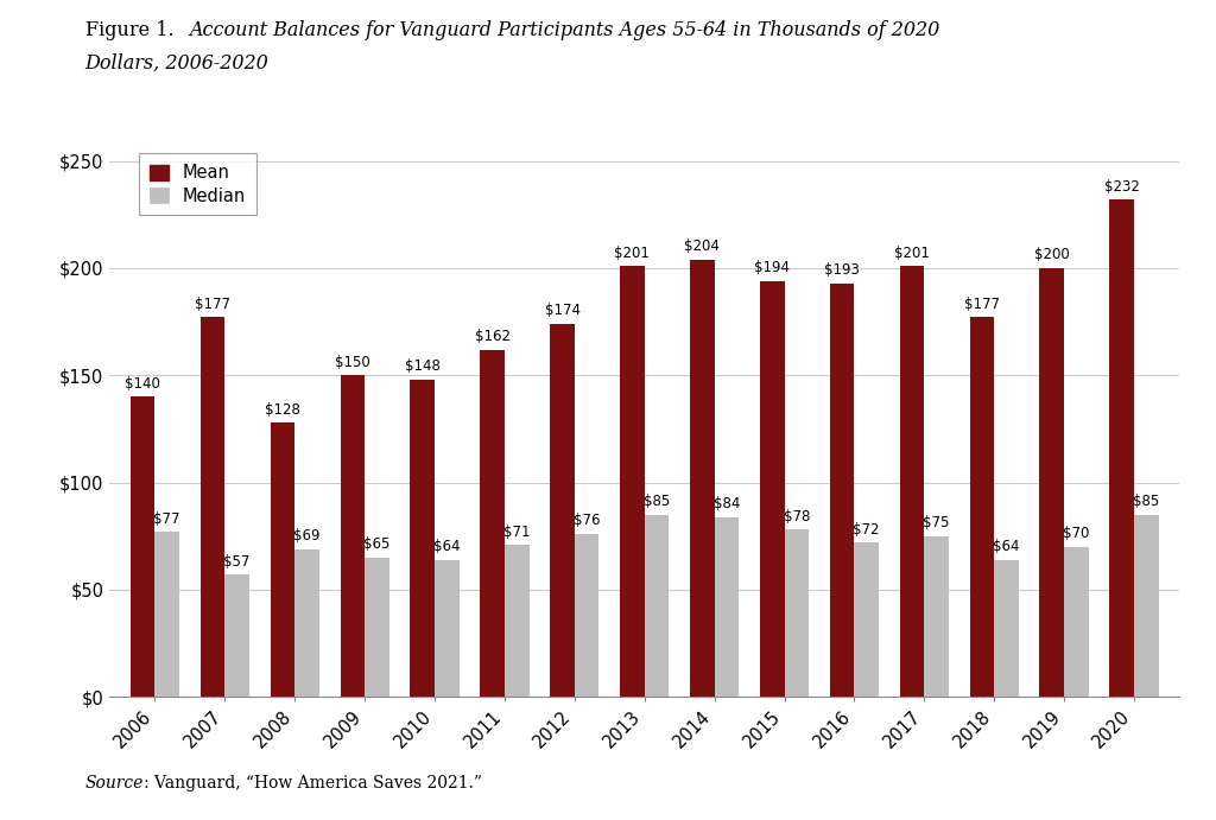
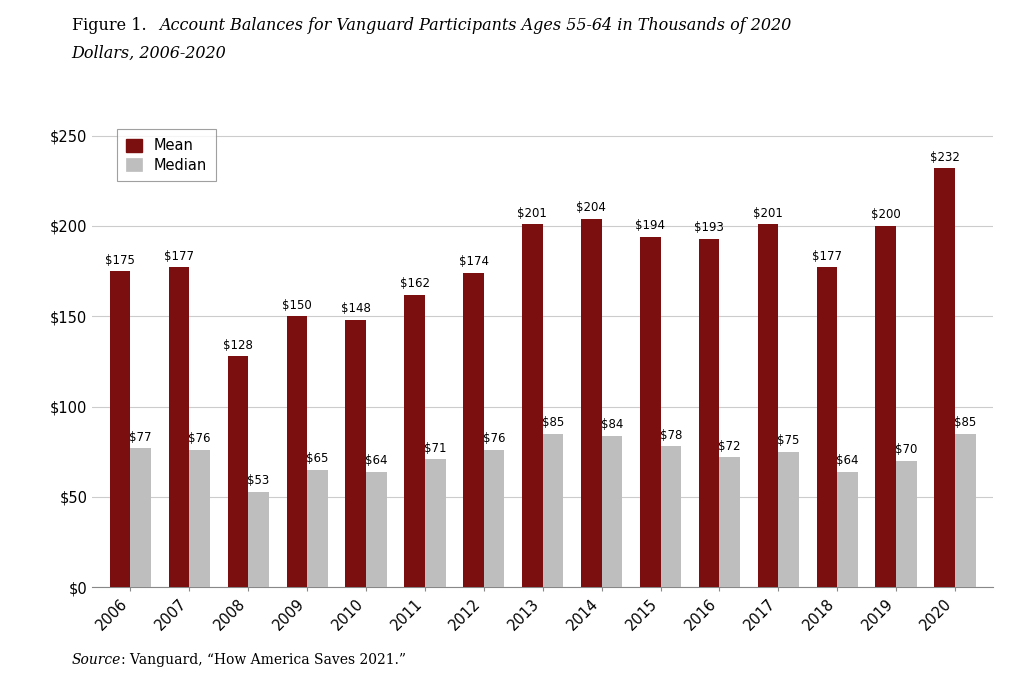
Mean/2006: $140 -> $175
Median/2007: $57 -> $76
Median/2008: $69 -> $53
